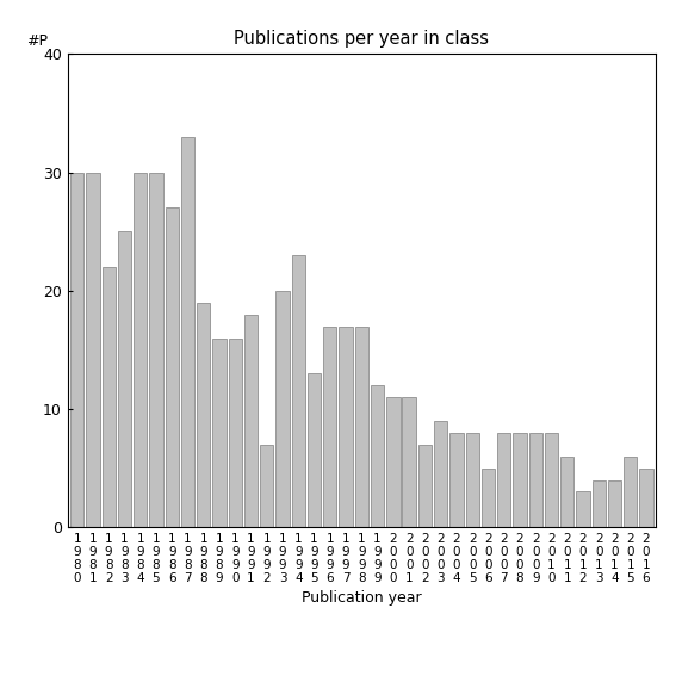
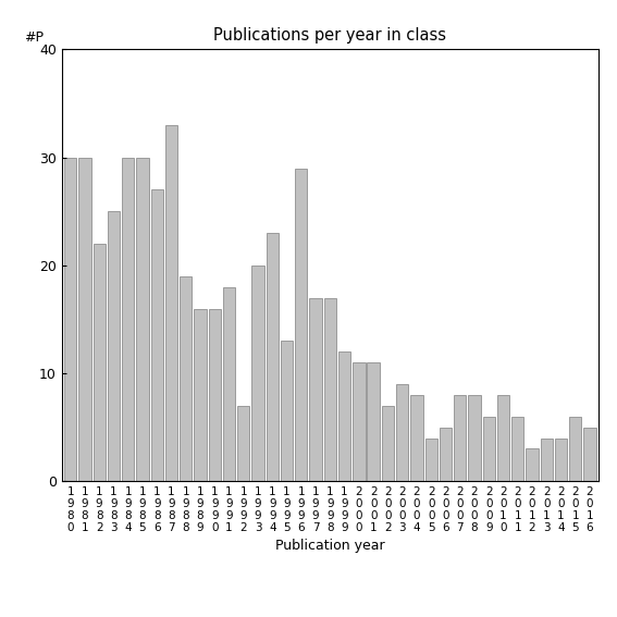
1 9 9 6: 17 -> 29
2 0 0 5: 8 -> 4
2 0 0 9: 8 -> 6
